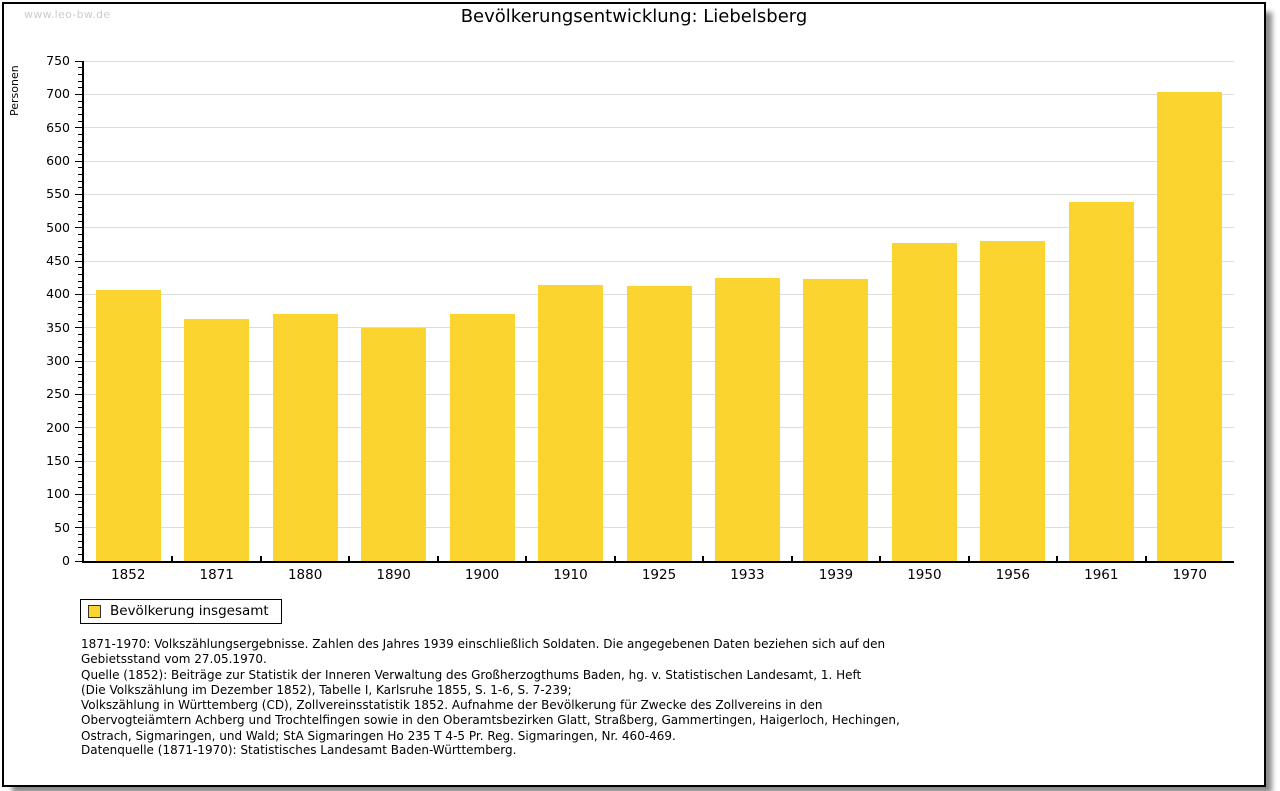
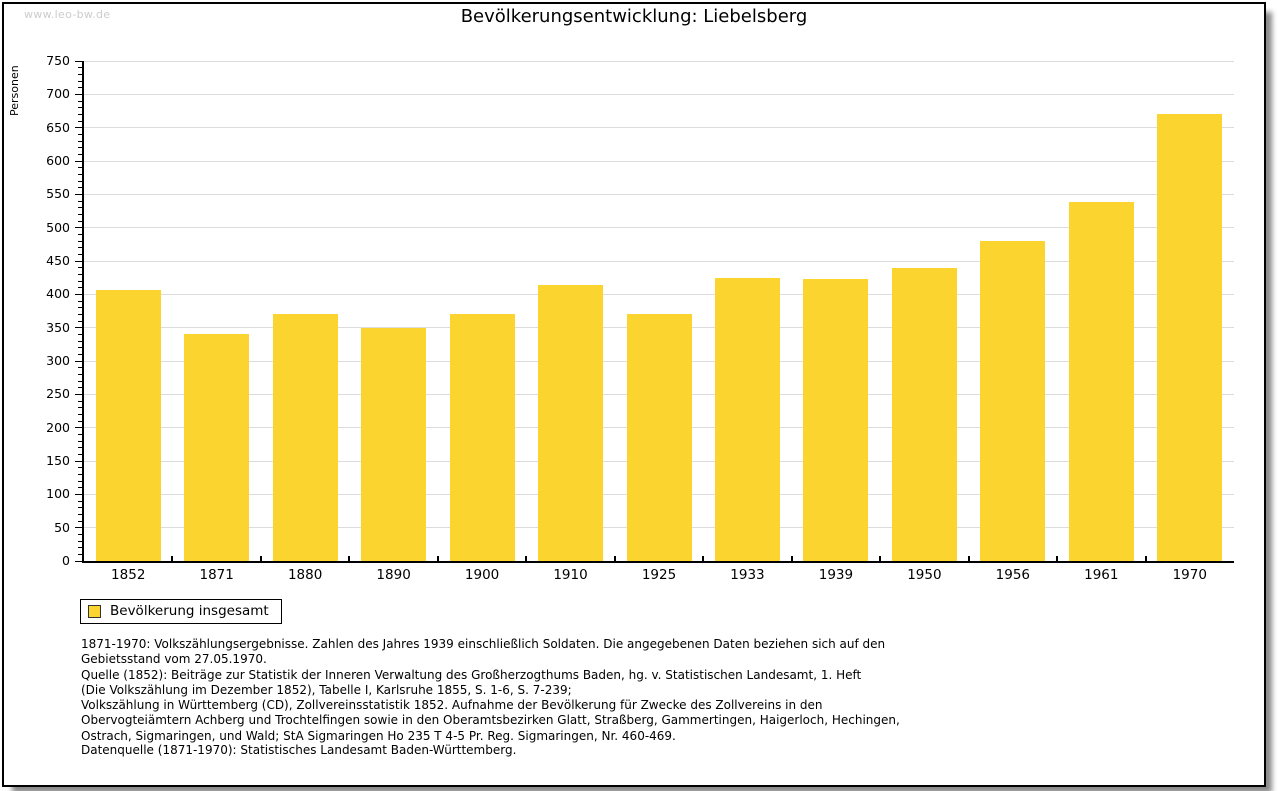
1871: 360 -> 340
1925: 410 -> 370
1950: 480 -> 440
1970: 700 -> 670
